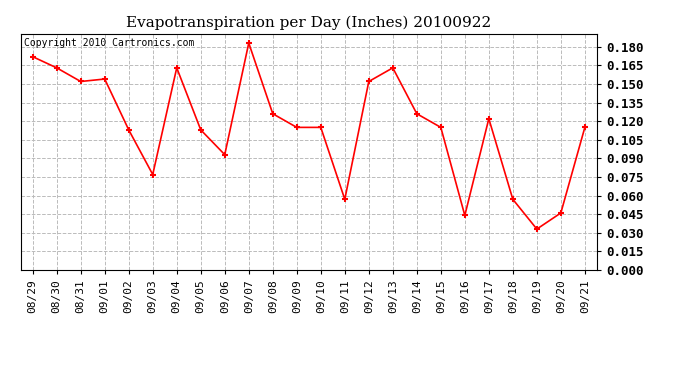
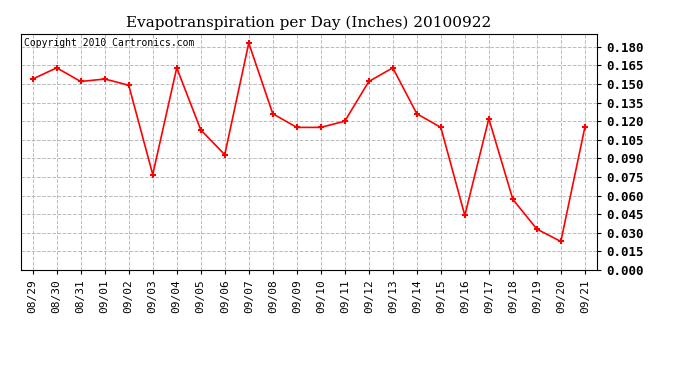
08/29: 0.172 -> 0.154
09/02: 0.113 -> 0.149
09/11: 0.057 -> 0.120
09/20: 0.046 -> 0.023
